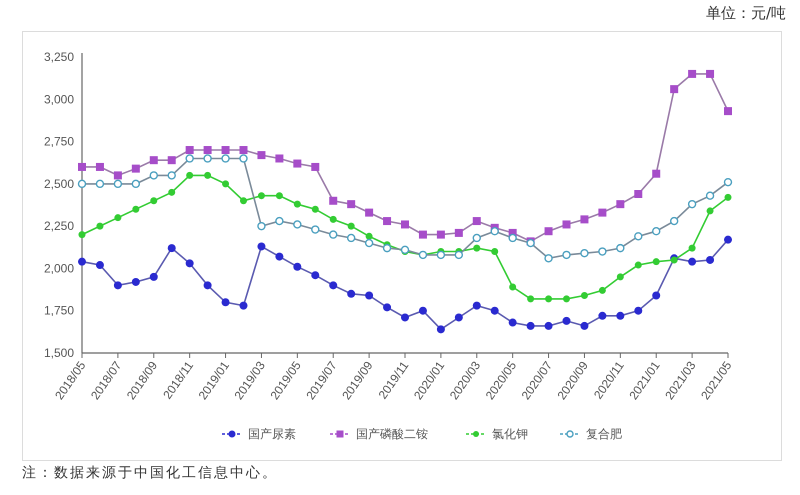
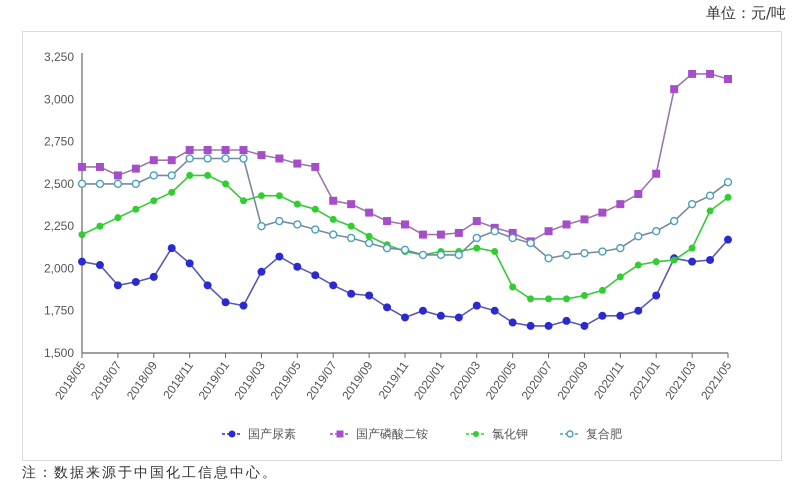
国产尿素/2019/03: 2130 -> 1980
国产尿素/2020/01: 1640 -> 1720
国产磷酸二铵/2021/05: 2930 -> 3120
